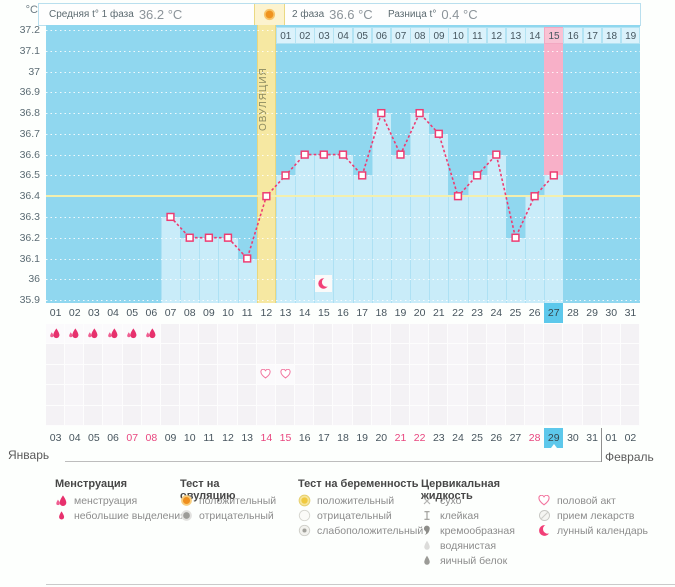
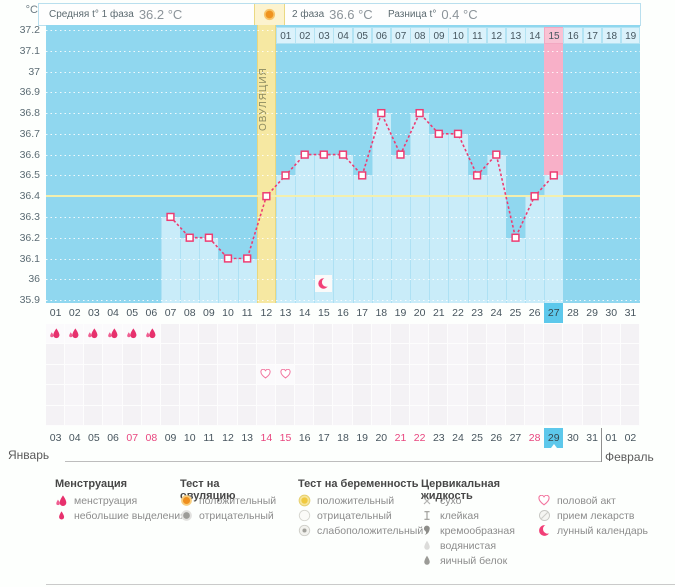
10: 36.2 -> 36.1
22: 36.4 -> 36.7
